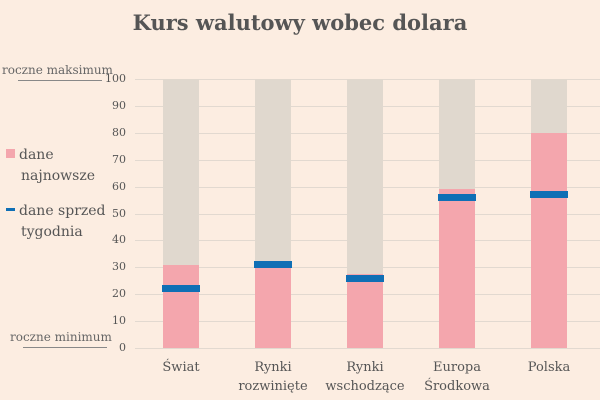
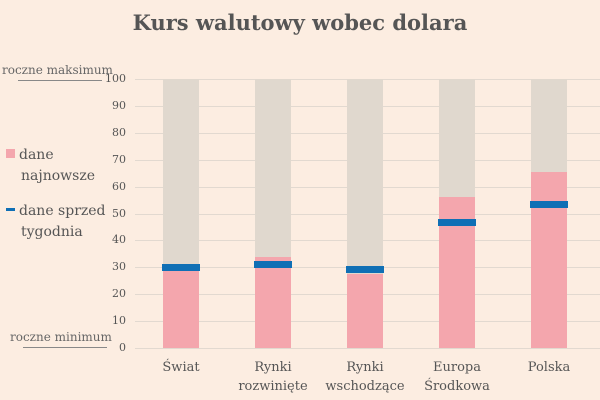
dane sprzed tygodnia/Świat: 22 -> 30
dane najnowsze/Rynki rozwinięte: 30 -> 34
dane sprzed tygodnia/Rynki wschodzące: 26 -> 29
dane najnowsze/Europa Środkowa: 59 -> 56
dane sprzed tygodnia/Europa Środkowa: 56 -> 46
dane najnowsze/Polska: 80 -> 66
dane sprzed tygodnia/Polska: 57 -> 54
